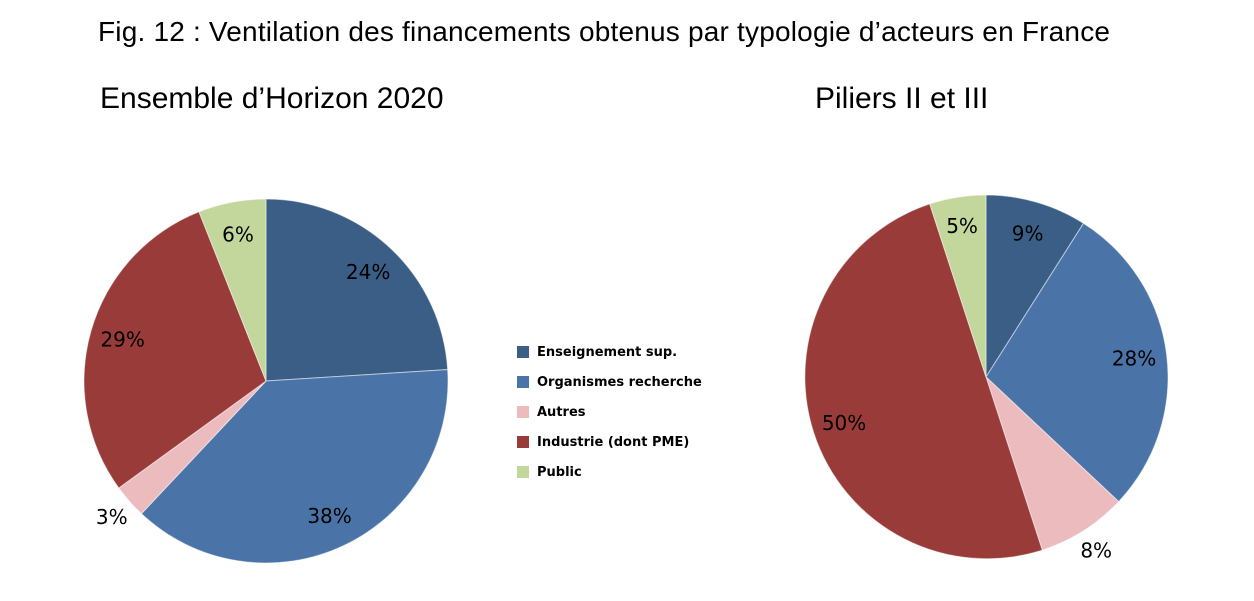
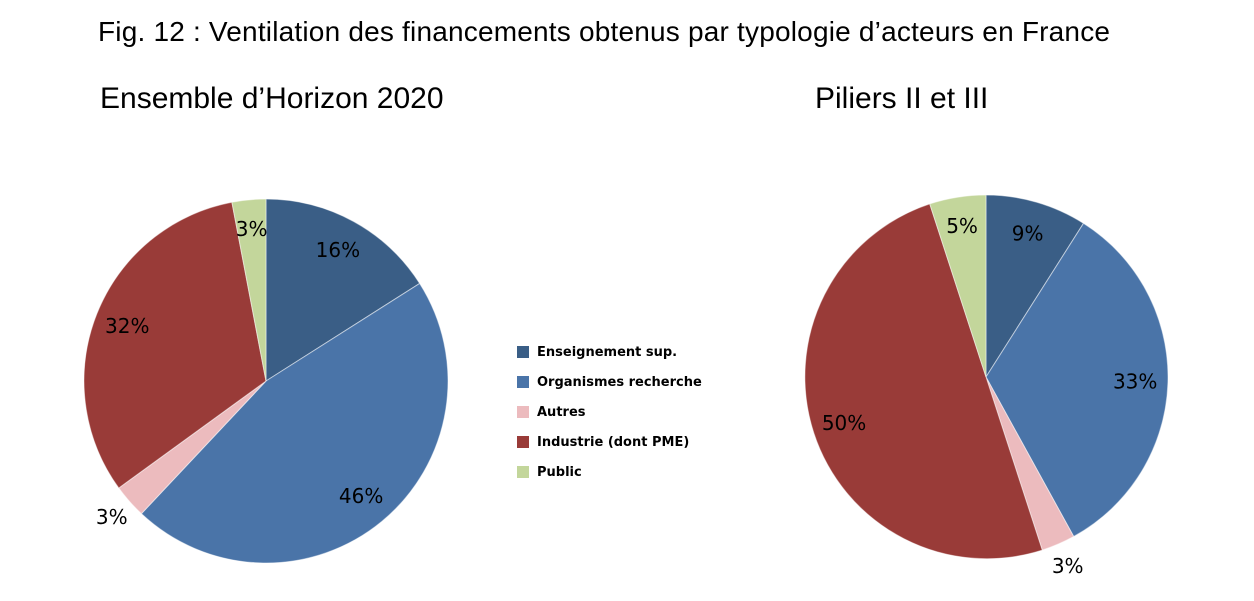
Ensemble d’Horizon 2020/Enseignement sup.: 24% -> 16%
Ensemble d’Horizon 2020/Organismes recherche: 38% -> 46%
Ensemble d’Horizon 2020/Industrie (dont PME): 29% -> 32%
Ensemble d’Horizon 2020/Public: 6% -> 3%
Piliers II et III/Organismes recherche: 28% -> 33%
Piliers II et III/Autres: 8% -> 3%
